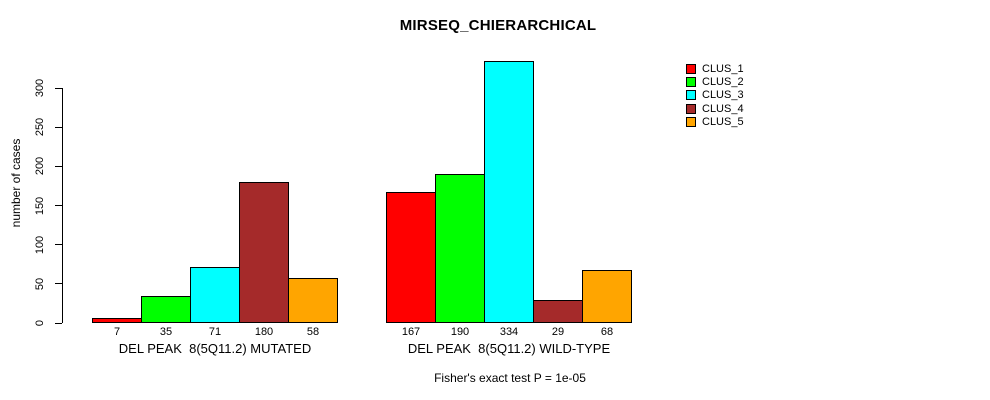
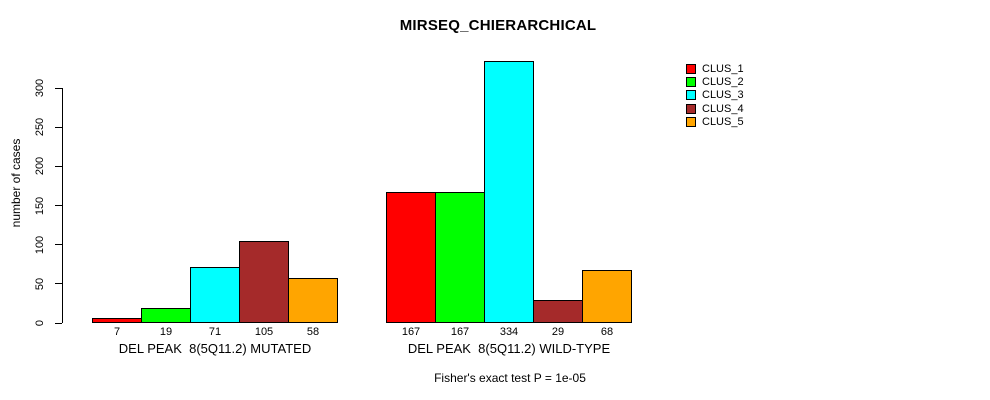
CLUS_2/DEL PEAK 8(5Q11.2) MUTATED: 35 -> 19
CLUS_4/DEL PEAK 8(5Q11.2) MUTATED: 180 -> 105
CLUS_2/DEL PEAK 8(5Q11.2) WILD-TYPE: 190 -> 167
